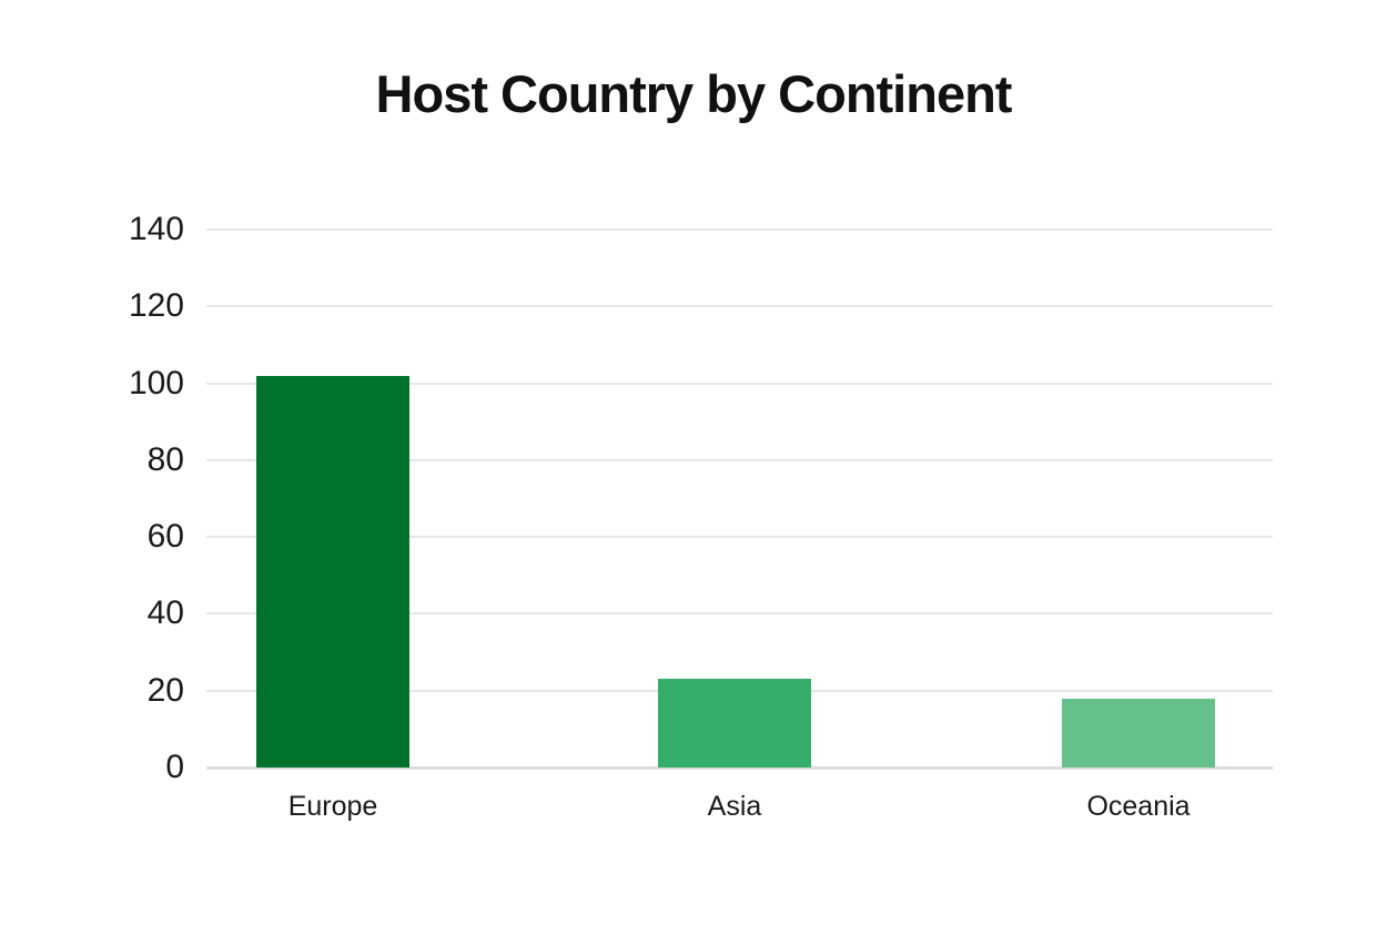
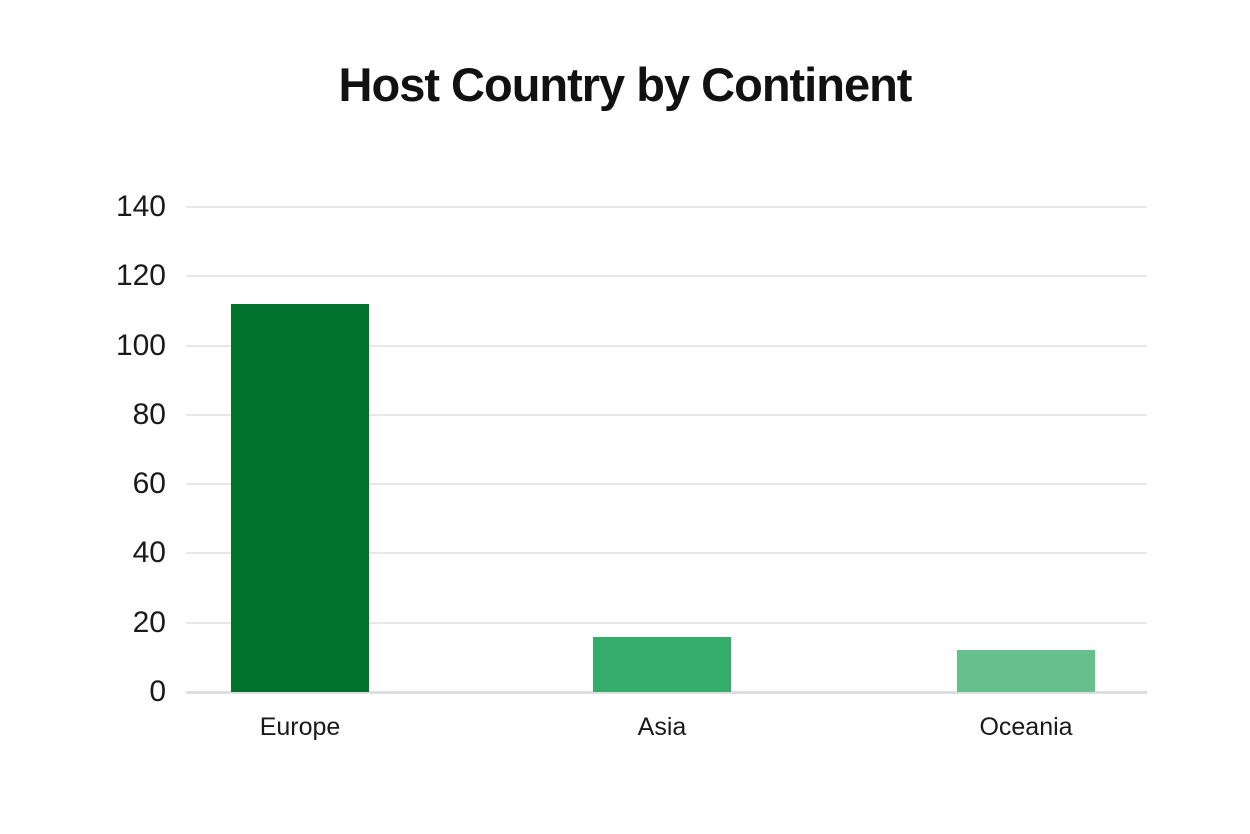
Europe: 102 -> 112
Asia: 23 -> 16
Oceania: 18 -> 12
